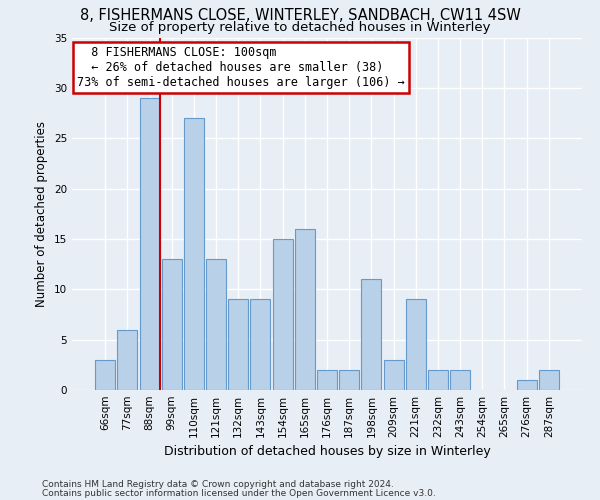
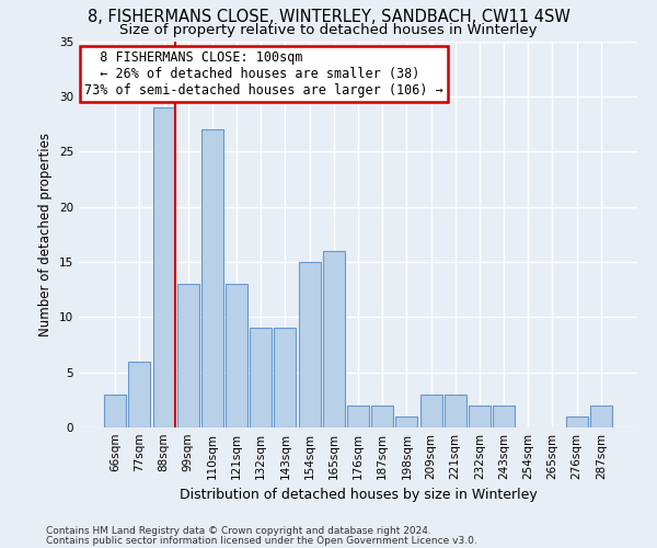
198sqm: 11 -> 1
221sqm: 9 -> 3
